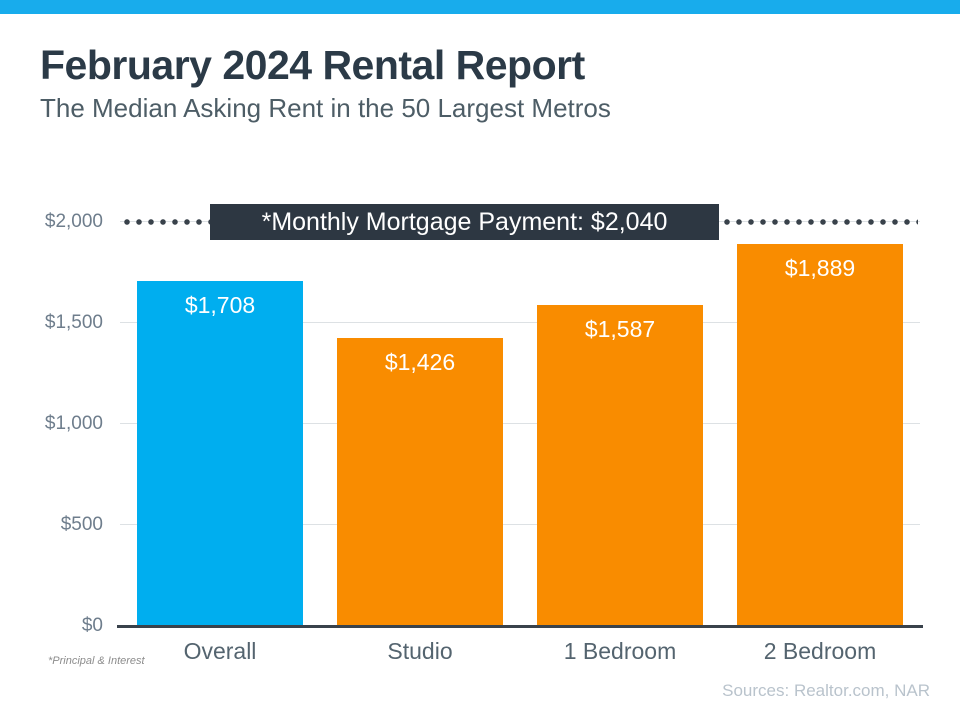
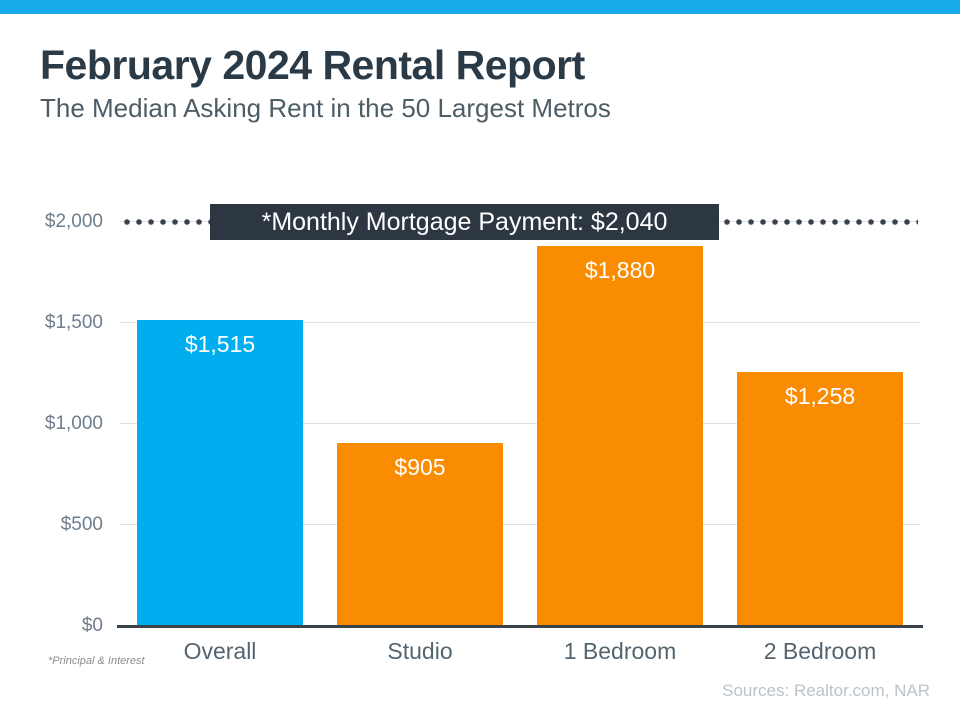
Overall: $1,708 -> $1,515
Studio: $1,426 -> $905
1 Bedroom: $1,587 -> $1,880
2 Bedroom: $1,889 -> $1,258
